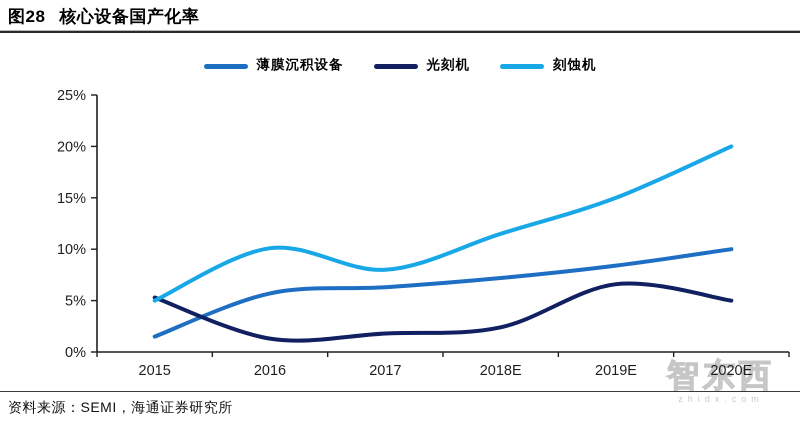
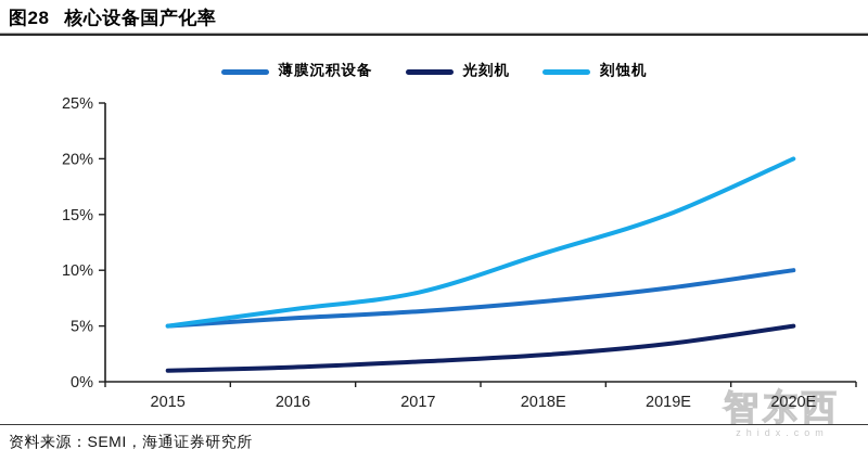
薄膜沉积设备/2015: 1.5% -> 5.0%
光刻机/2015: 5.3% -> 1.0%
刻蚀机/2016: 10.1% -> 6.5%
光刻机/2019E: 6.6% -> 3.4%
